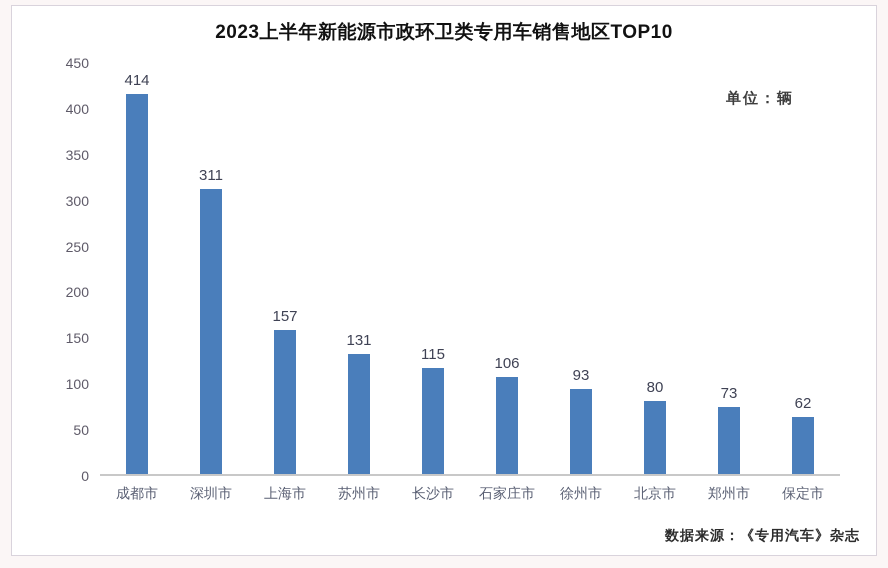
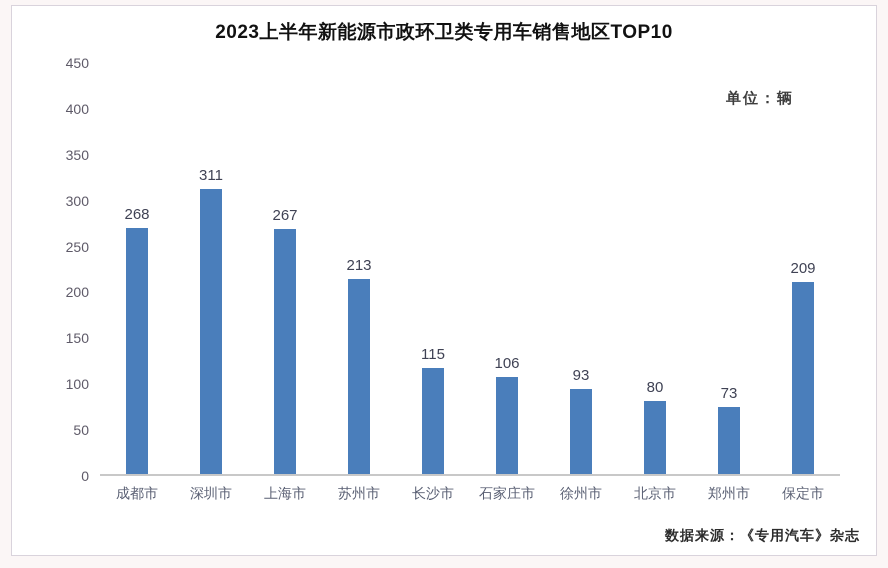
成都市: 414 -> 268
上海市: 157 -> 267
苏州市: 131 -> 213
保定市: 62 -> 209
